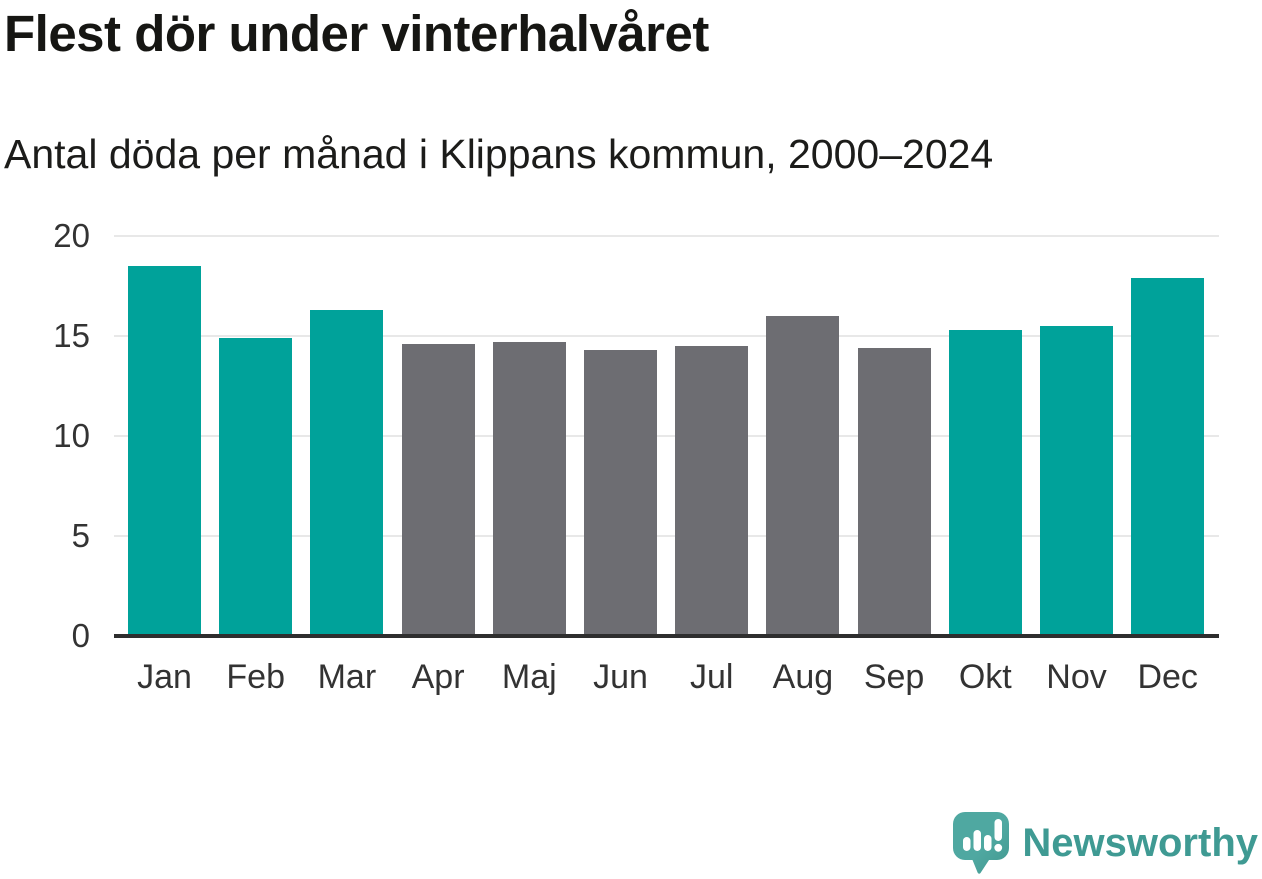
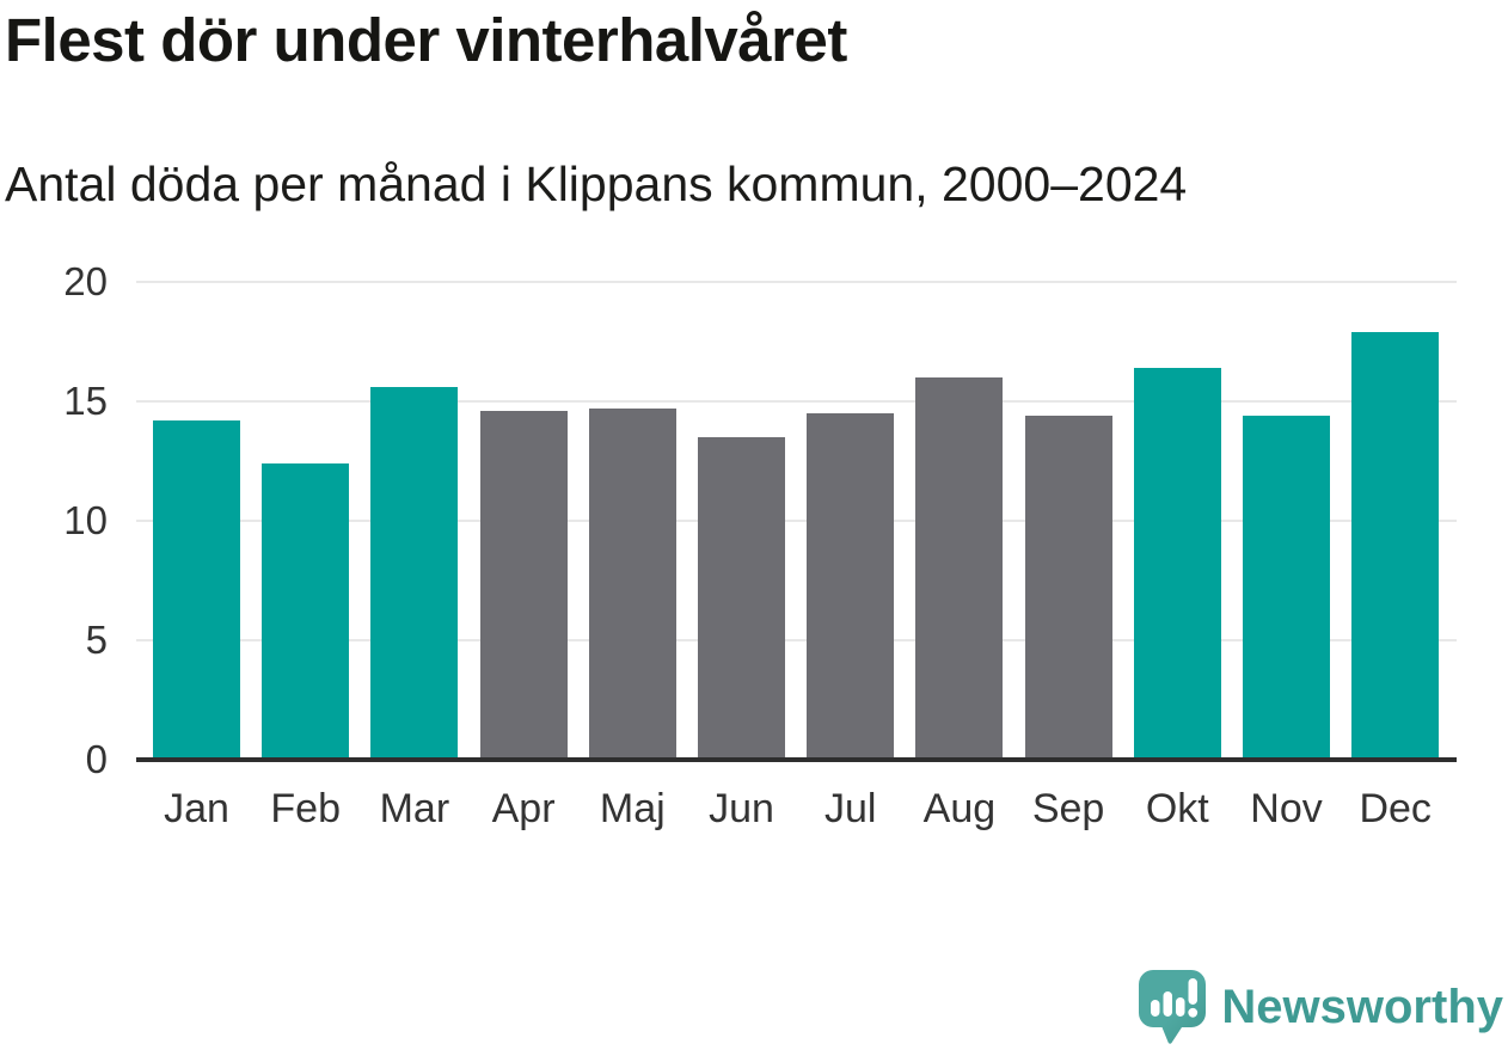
Jan: 18.5 -> 14.2
Feb: 14.9 -> 12.4
Mar: 16.3 -> 15.6
Jun: 14.3 -> 13.5
Okt: 15.3 -> 16.4
Nov: 15.5 -> 14.4
